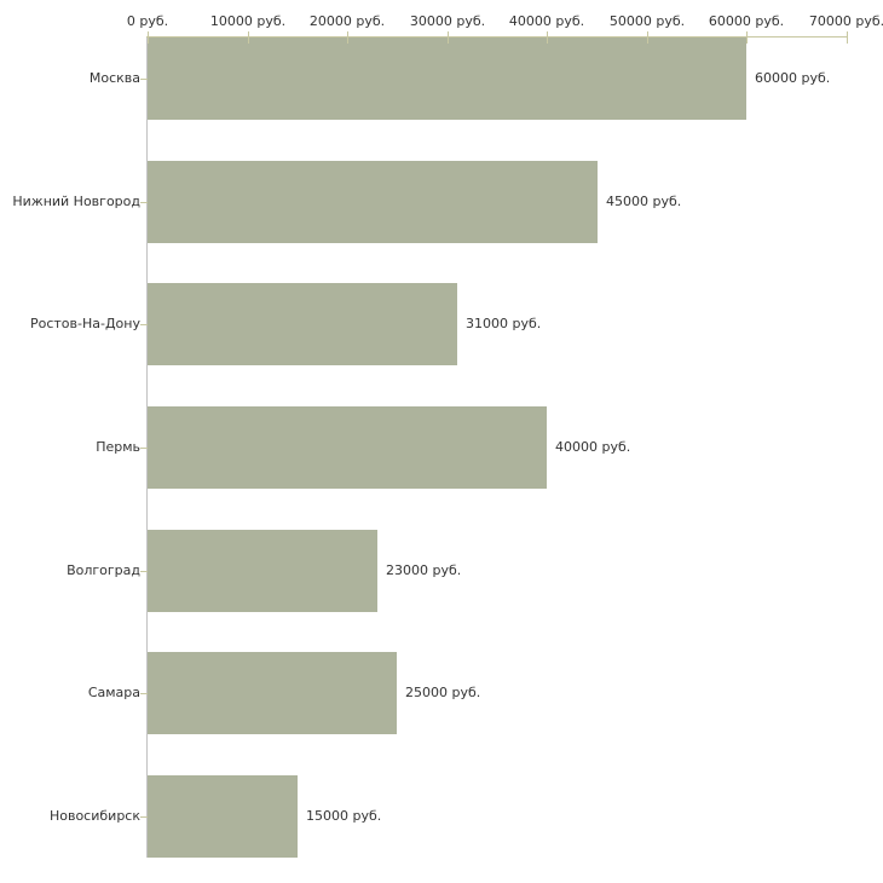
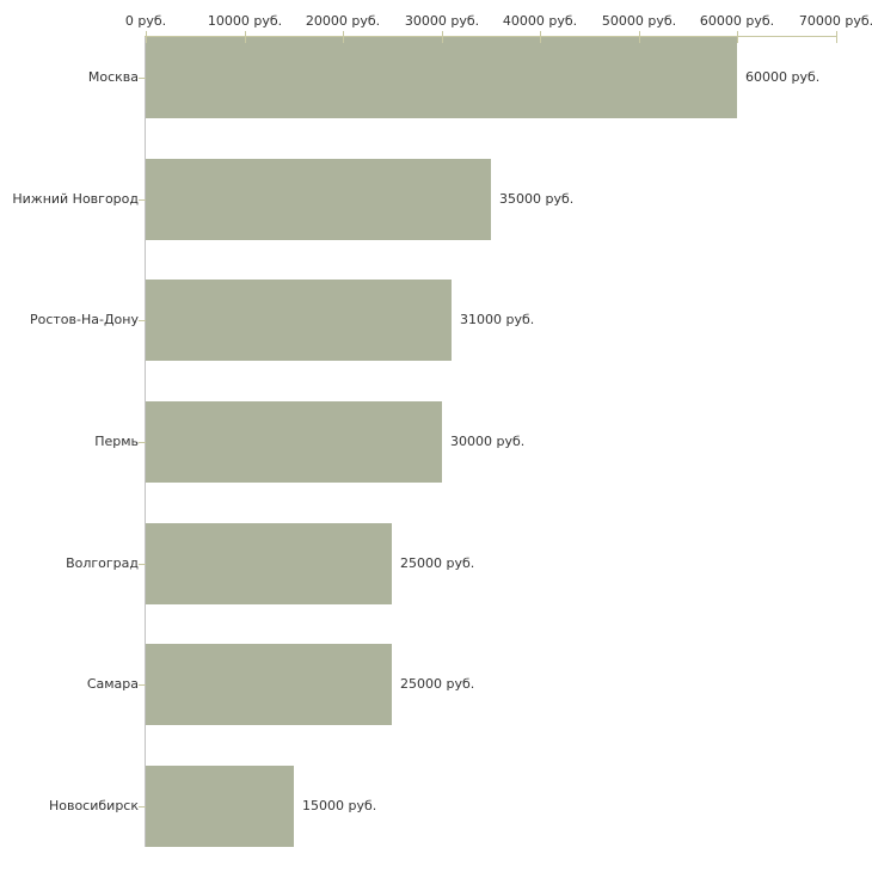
Нижний Новгород: 45000 -> 35000
Пермь: 40000 -> 30000
Волгоград: 23000 -> 25000
